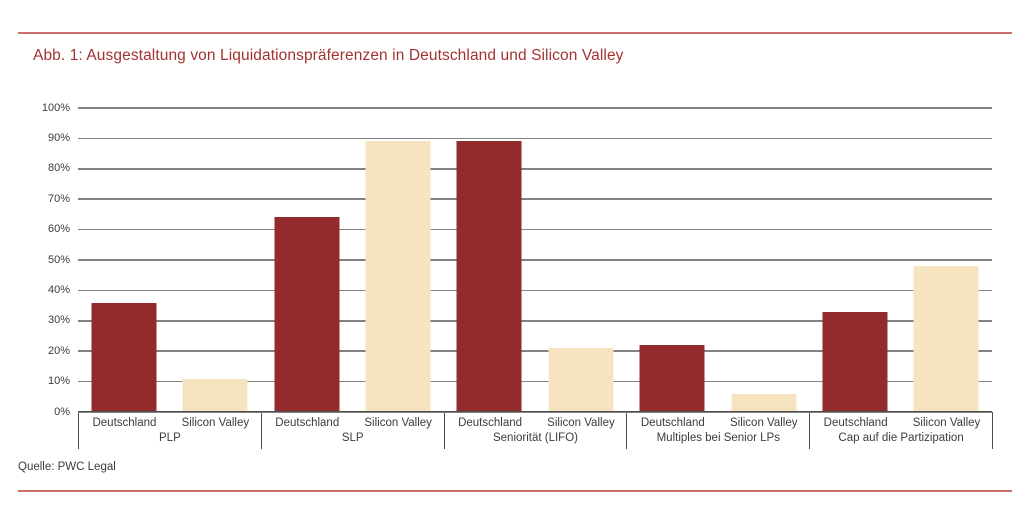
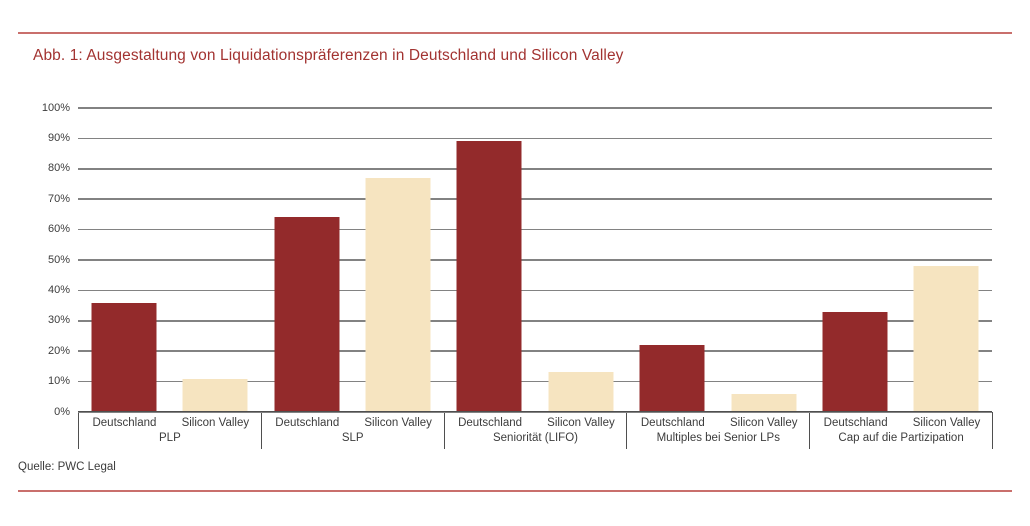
Silicon Valley/SLP: 89% -> 77%
Silicon Valley/Seniorität (LIFO): 21% -> 13%
